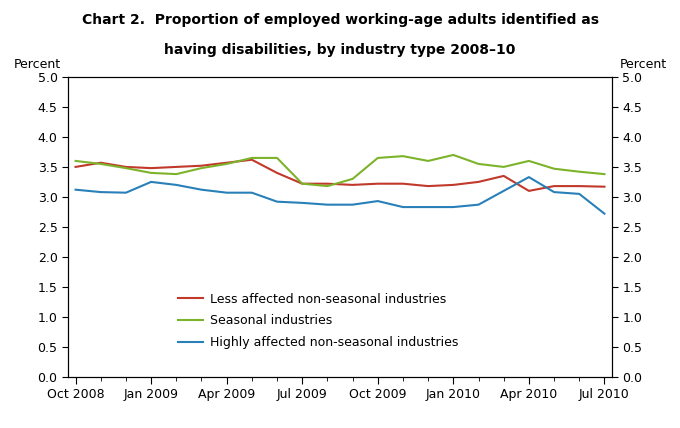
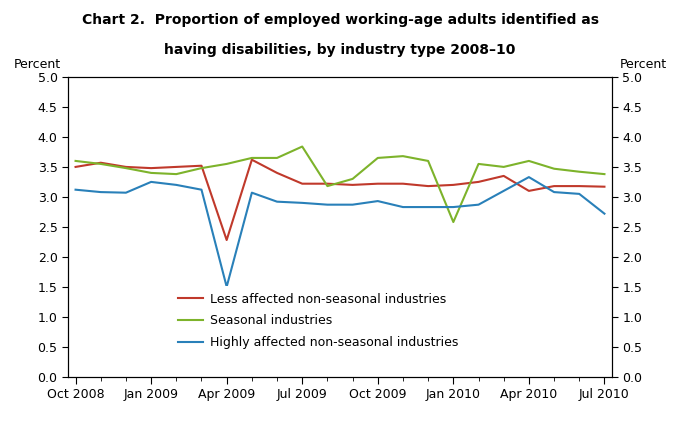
Less affected non-seasonal industries/Apr 2009: 3.57 -> 2.28
Highly affected non-seasonal industries/Apr 2009: 3.07 -> 1.50
Seasonal industries/Jul 2009: 3.22 -> 3.84
Seasonal industries/Jan 2010: 3.70 -> 2.58
